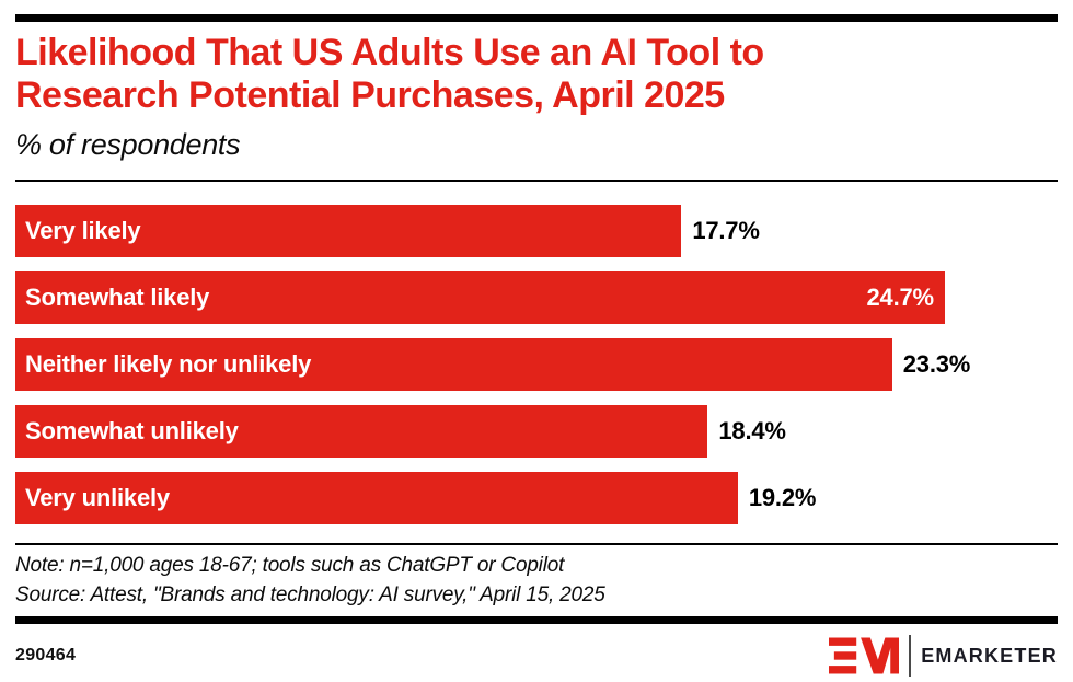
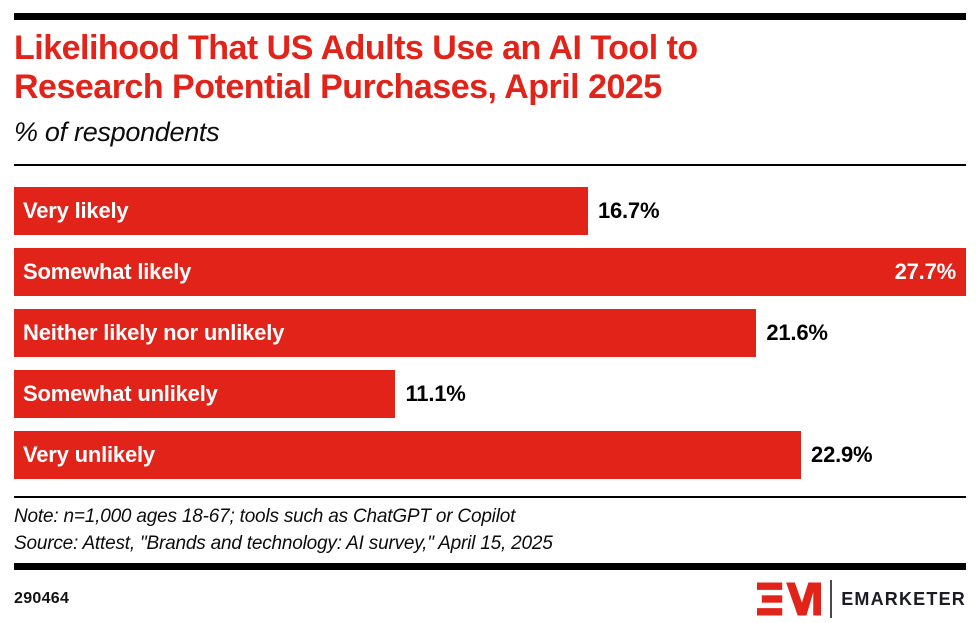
Very likely: 17.7% -> 16.7%
Somewhat likely: 24.7% -> 27.7%
Neither likely nor unlikely: 23.3% -> 21.6%
Somewhat unlikely: 18.4% -> 11.1%
Very unlikely: 19.2% -> 22.9%
